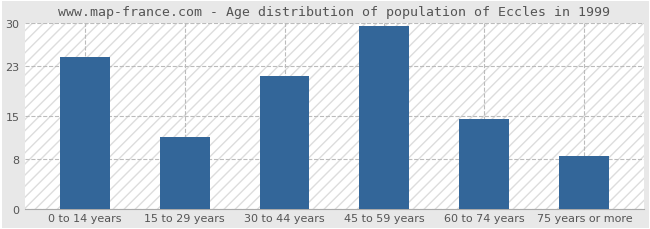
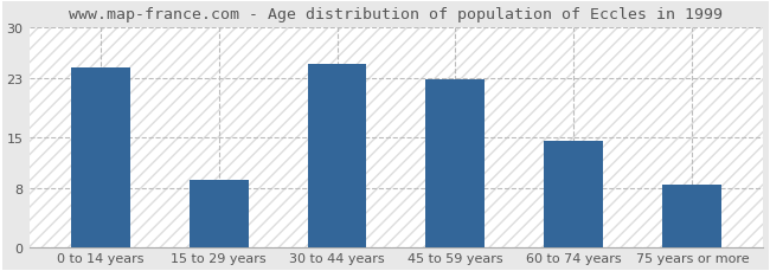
15 to 29 years: 11.5 -> 9.2
30 to 44 years: 21.5 -> 25.0
45 to 59 years: 29.5 -> 22.8
